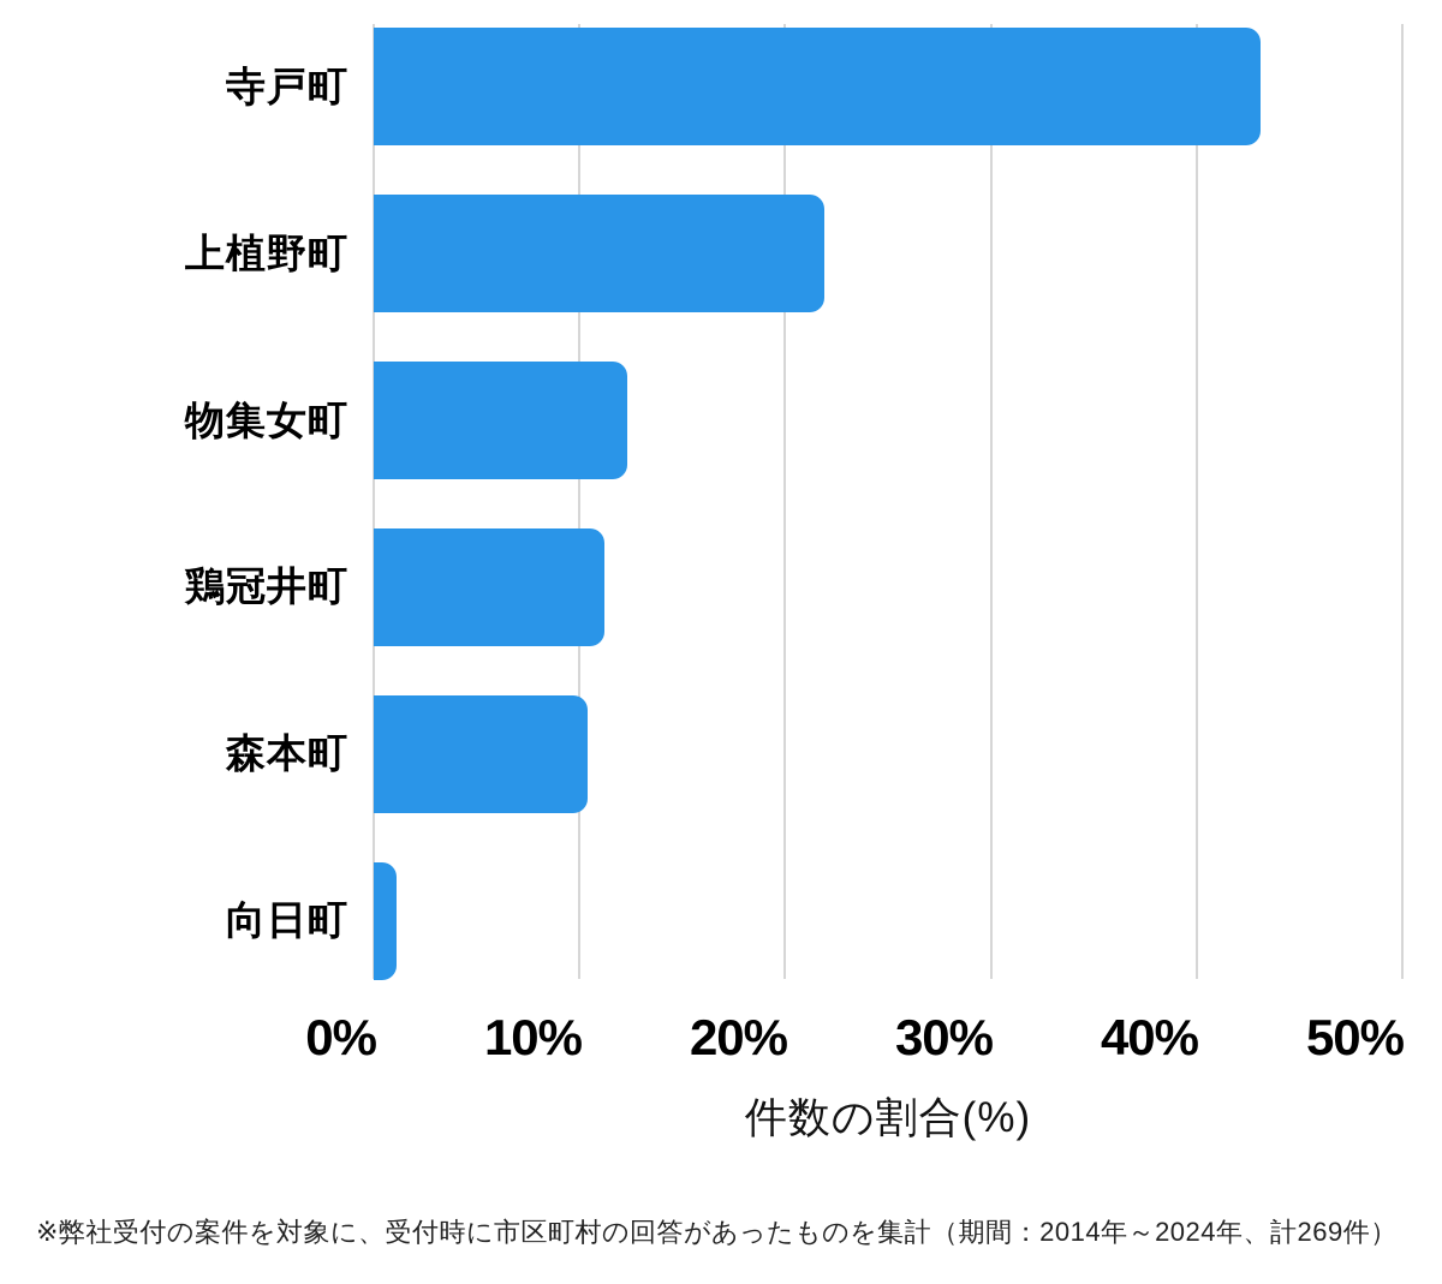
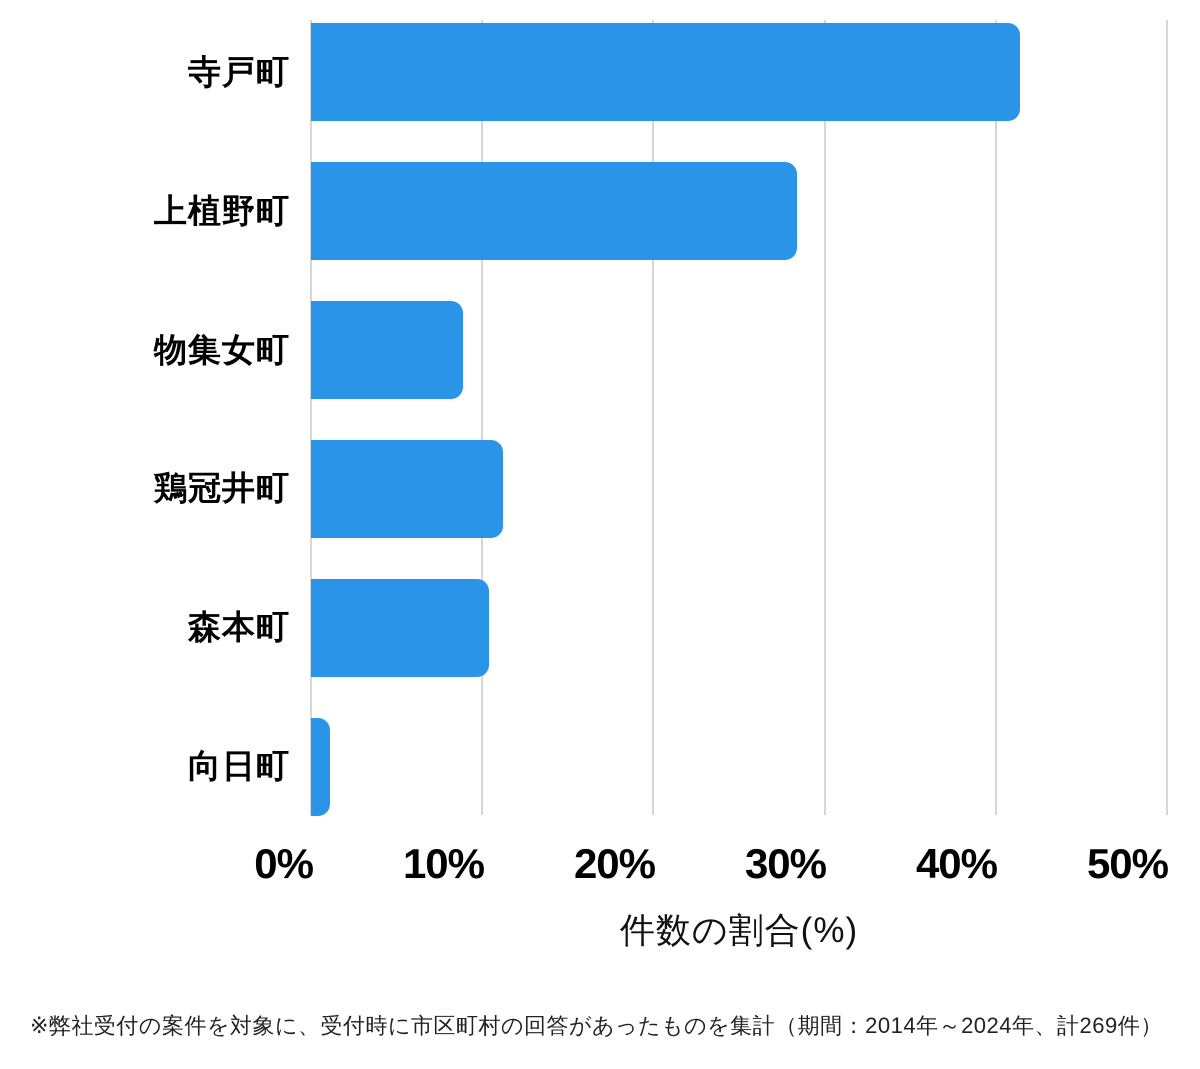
寺戸町: 43.1% -> 41.4%
上植野町: 21.9% -> 28.4%
物集女町: 12.3% -> 8.9%
